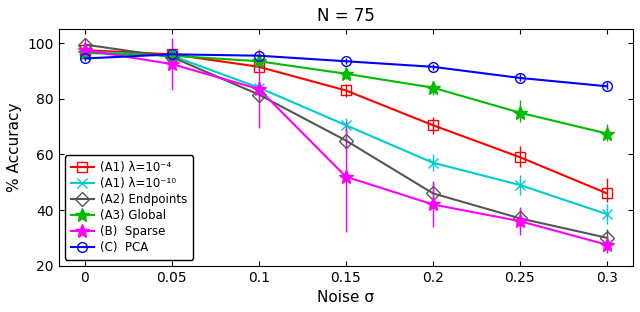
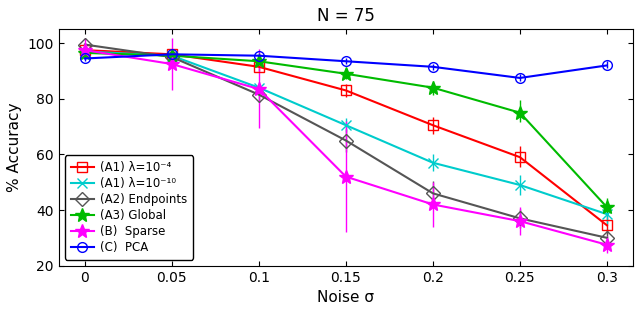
(A1) λ=10⁻⁴/0.3: 46.0 -> 34.5
(A3) Global/0.3: 67.5 -> 41.0
(C) PCA/0.3: 84.5 -> 92.0
